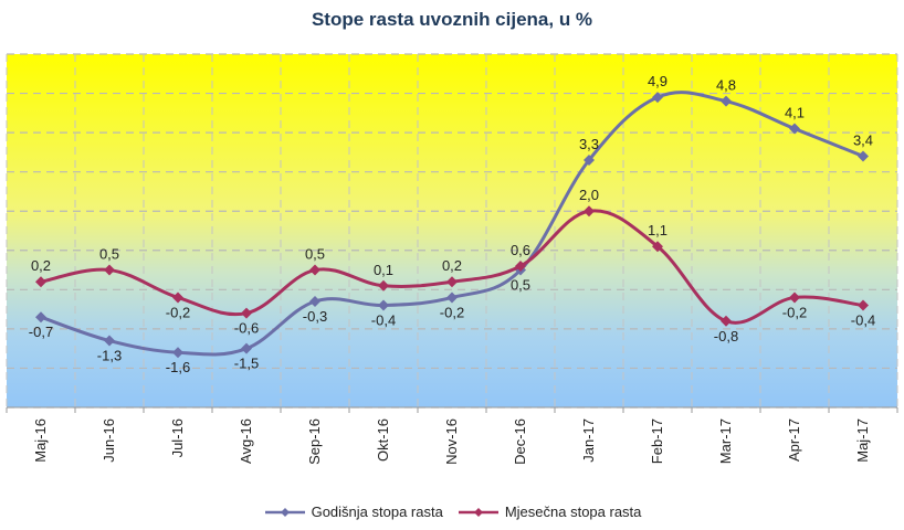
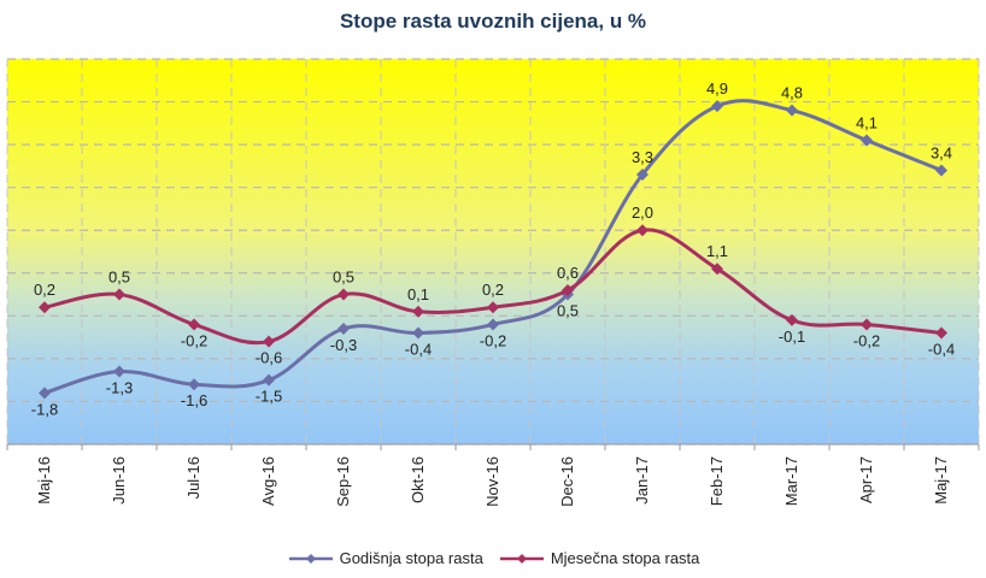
Godišnja stopa rasta/Maj-16: -0,7 -> -1,8
Mjesečna stopa rasta/Mar-17: -0,8 -> -0,1
